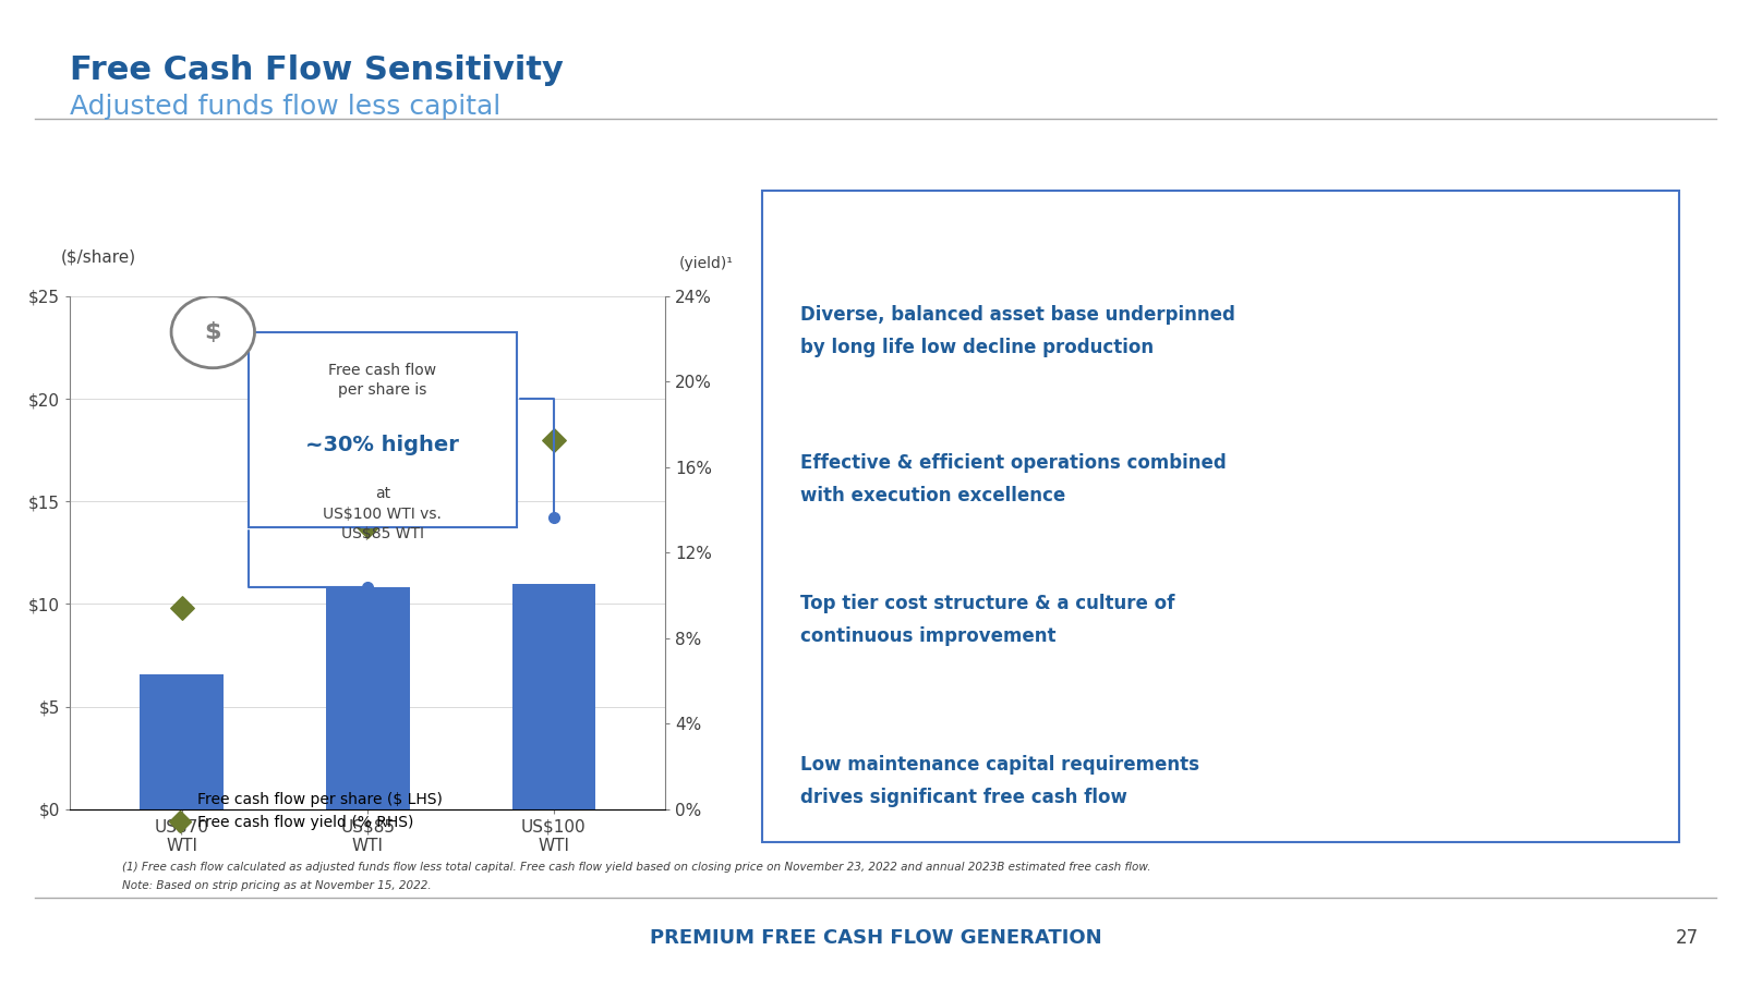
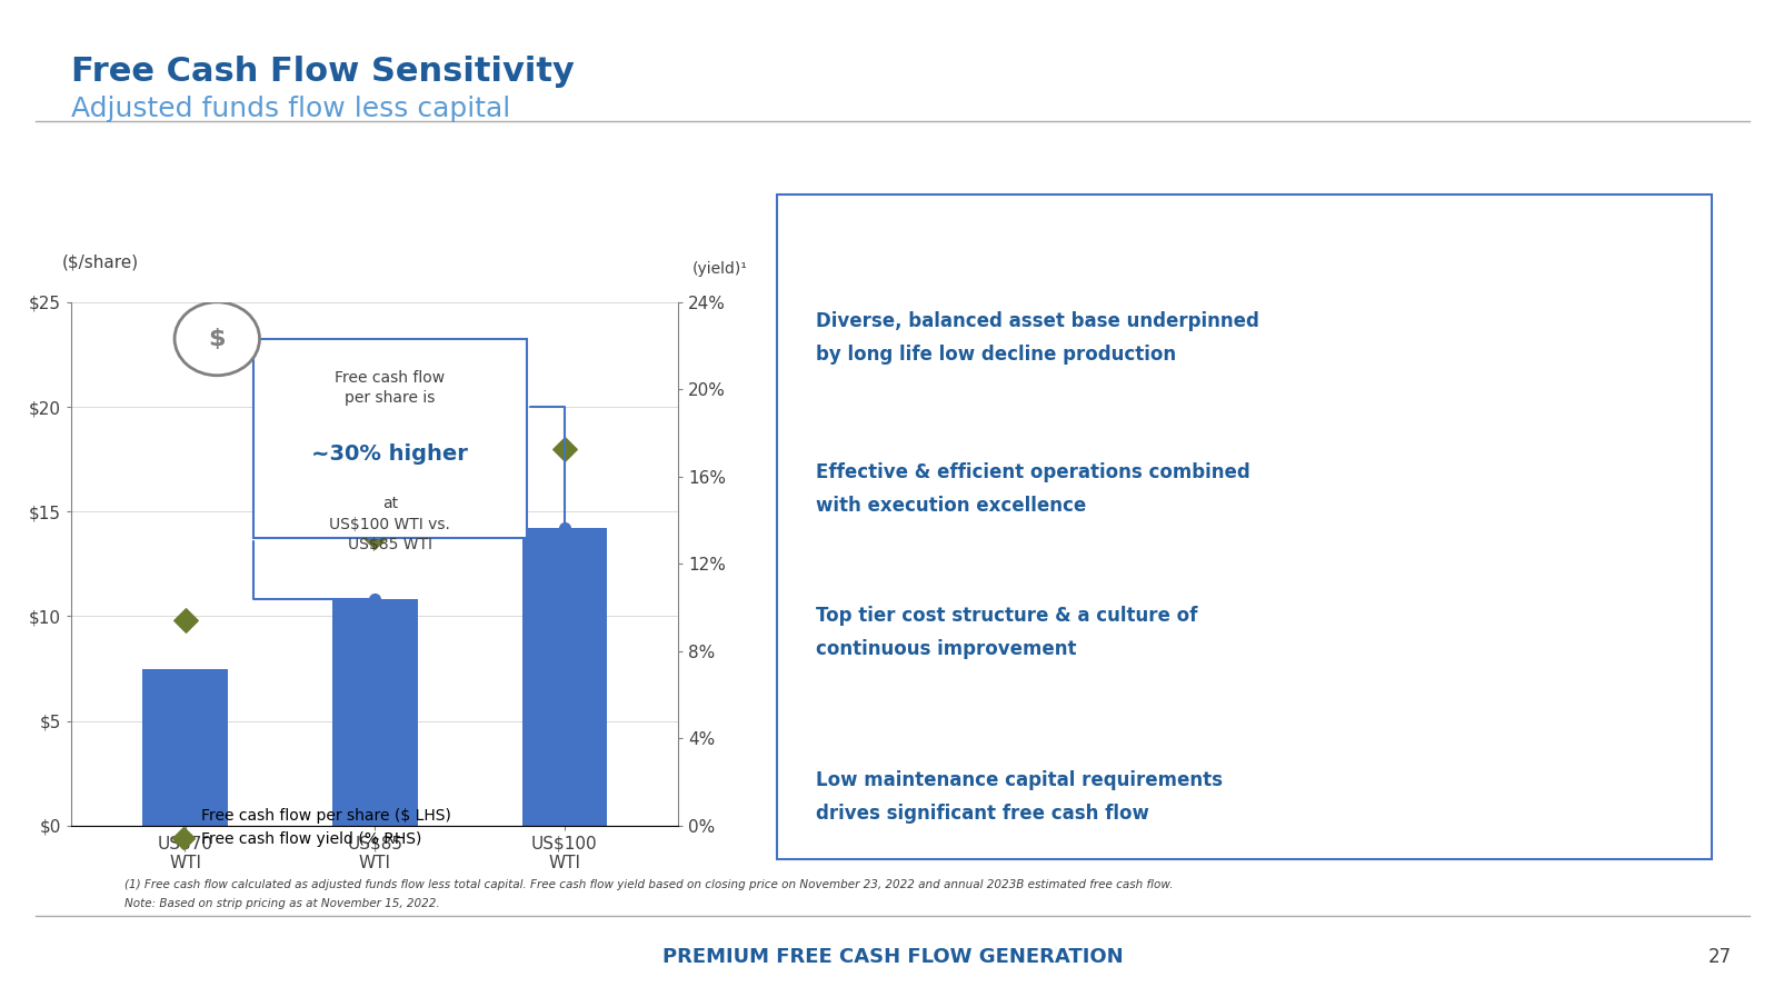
Free cash flow per share ($ LHS)/US$70 WTI: $6.6 -> $7.5
Free cash flow per share ($ LHS)/US$100 WTI: $11.0 -> $14.2
